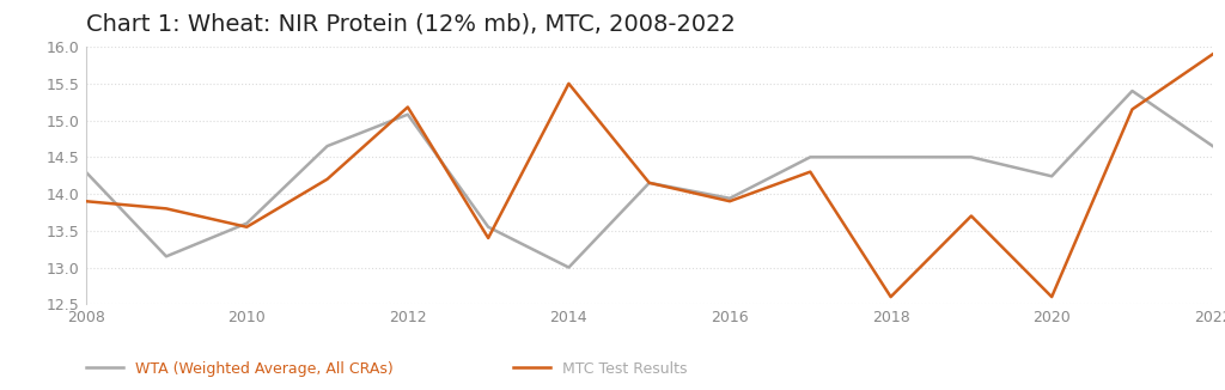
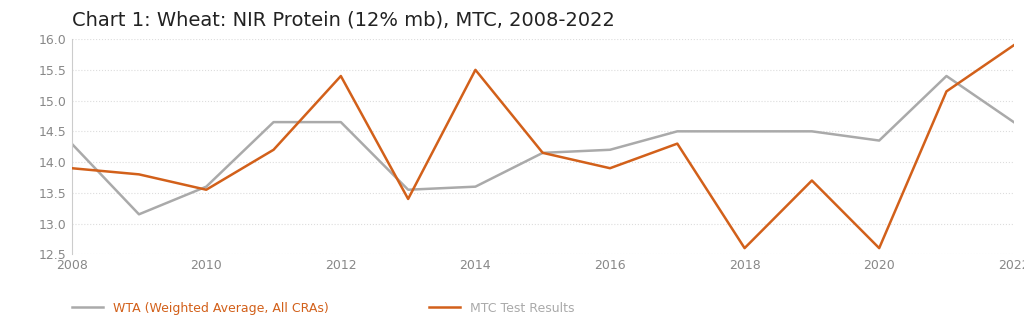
MTC Test Results/2012: 15.18 -> 15.40
WTA (Weighted Average, All CRAs)/2012: 15.08 -> 14.65
WTA (Weighted Average, All CRAs)/2014: 13.00 -> 13.60
WTA (Weighted Average, All CRAs)/2016: 13.94 -> 14.20
WTA (Weighted Average, All CRAs)/2020: 14.24 -> 14.35
